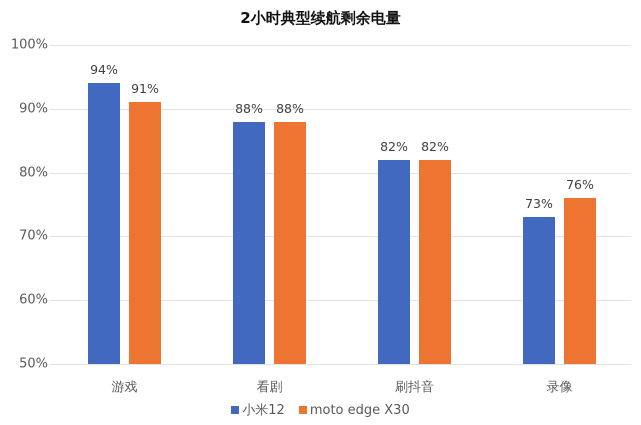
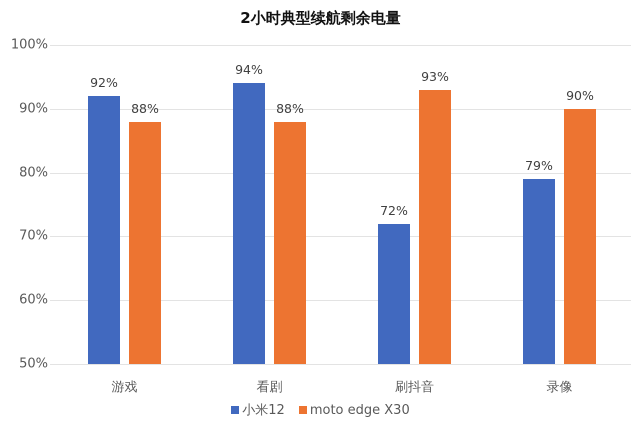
小米12/游戏: 94% -> 92%
moto edge X30/游戏: 91% -> 88%
小米12/看剧: 88% -> 94%
小米12/刷抖音: 82% -> 72%
moto edge X30/刷抖音: 82% -> 93%
小米12/录像: 73% -> 79%
moto edge X30/录像: 76% -> 90%
